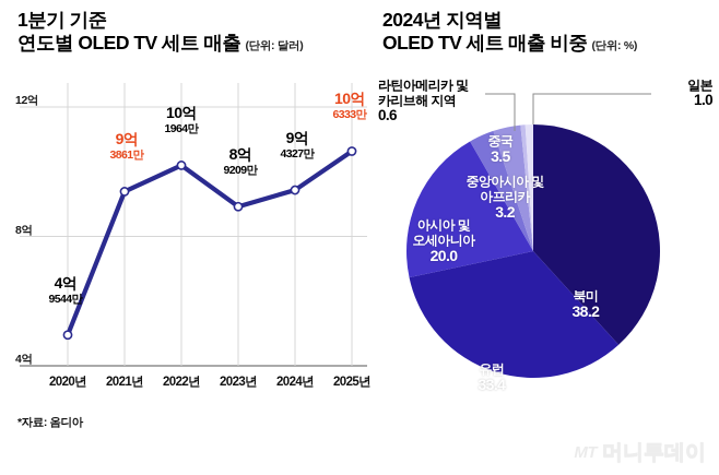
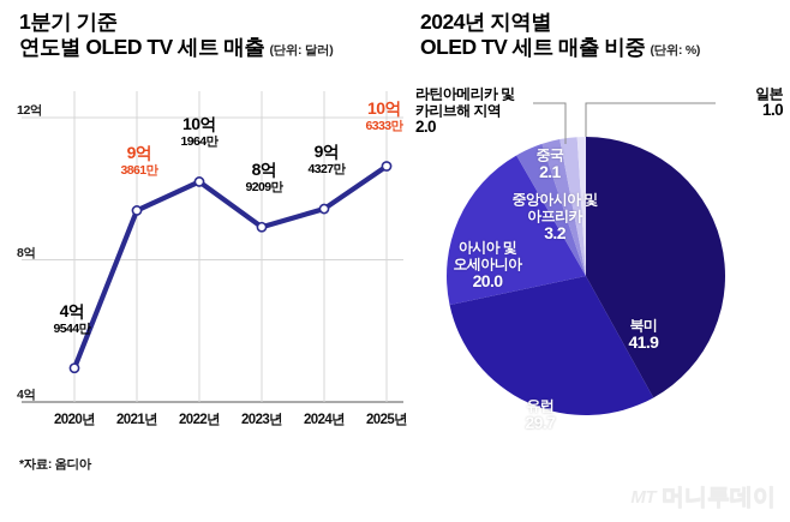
2024년 지역별 OLED TV 세트 매출 비중/북미: 38.2 -> 41.9
2024년 지역별 OLED TV 세트 매출 비중/유럽: 33.4 -> 29.7
2024년 지역별 OLED TV 세트 매출 비중/중국: 3.5 -> 2.1
2024년 지역별 OLED TV 세트 매출 비중/라틴아메리카 및 카리브해 지역: 0.6 -> 2.0
